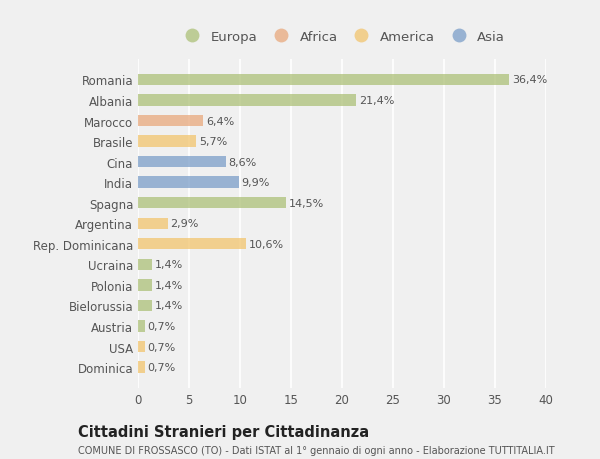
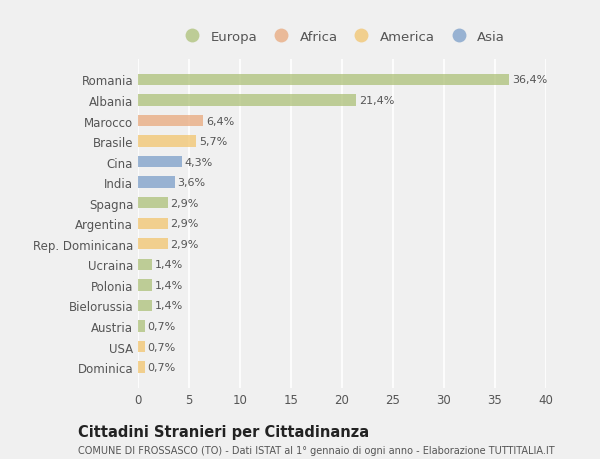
Cina: 8,6% -> 4,3%
India: 9,9% -> 3,6%
Spagna: 14,5% -> 2,9%
Rep. Dominicana: 10,6% -> 2,9%
